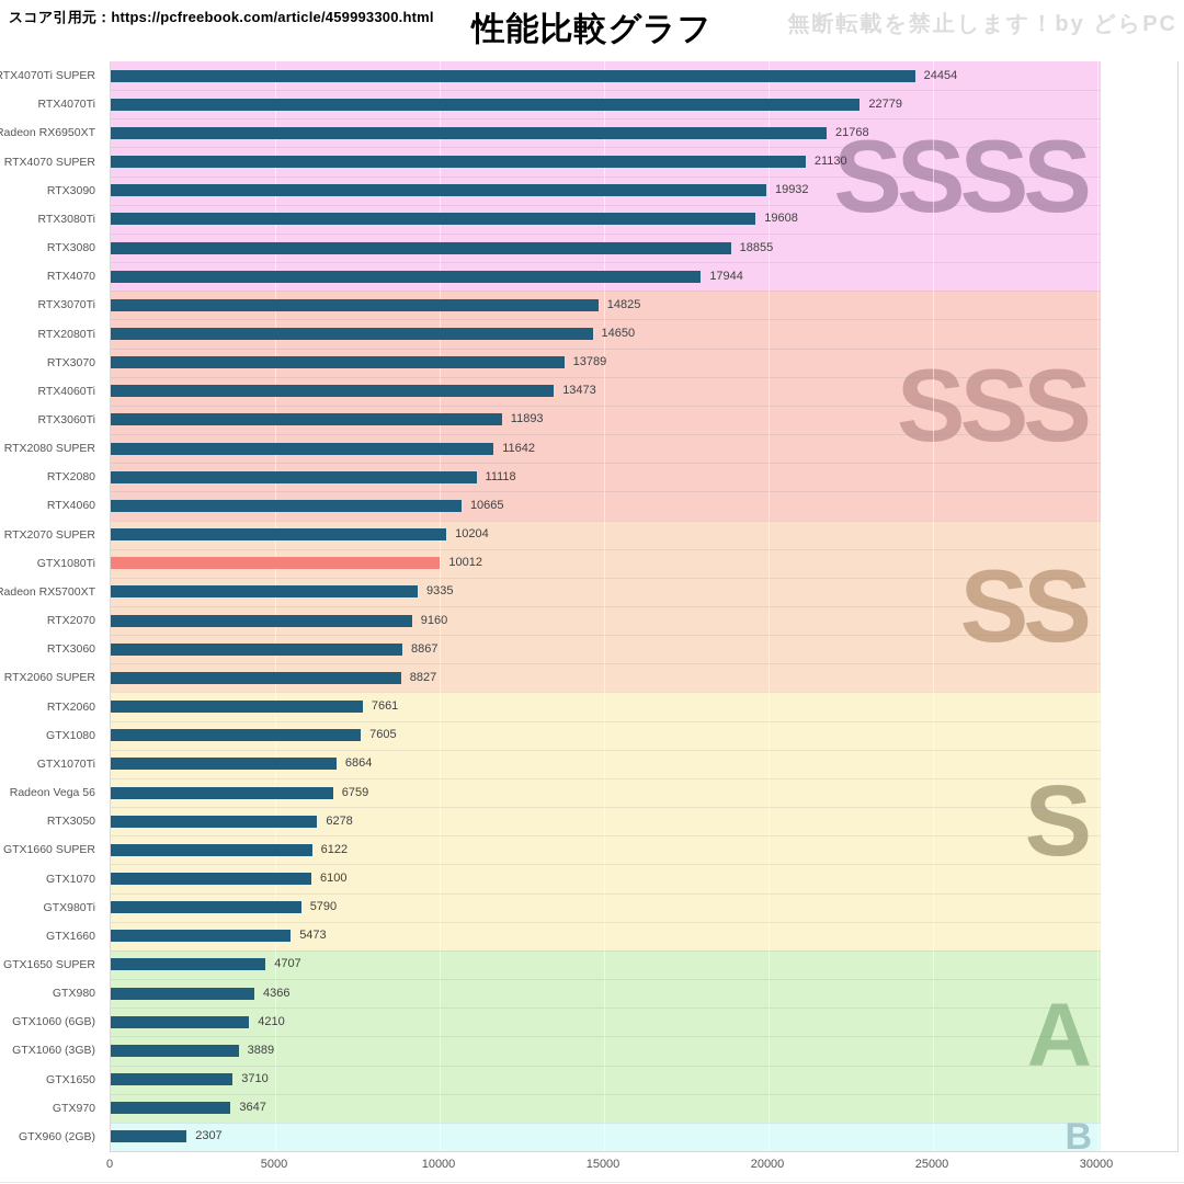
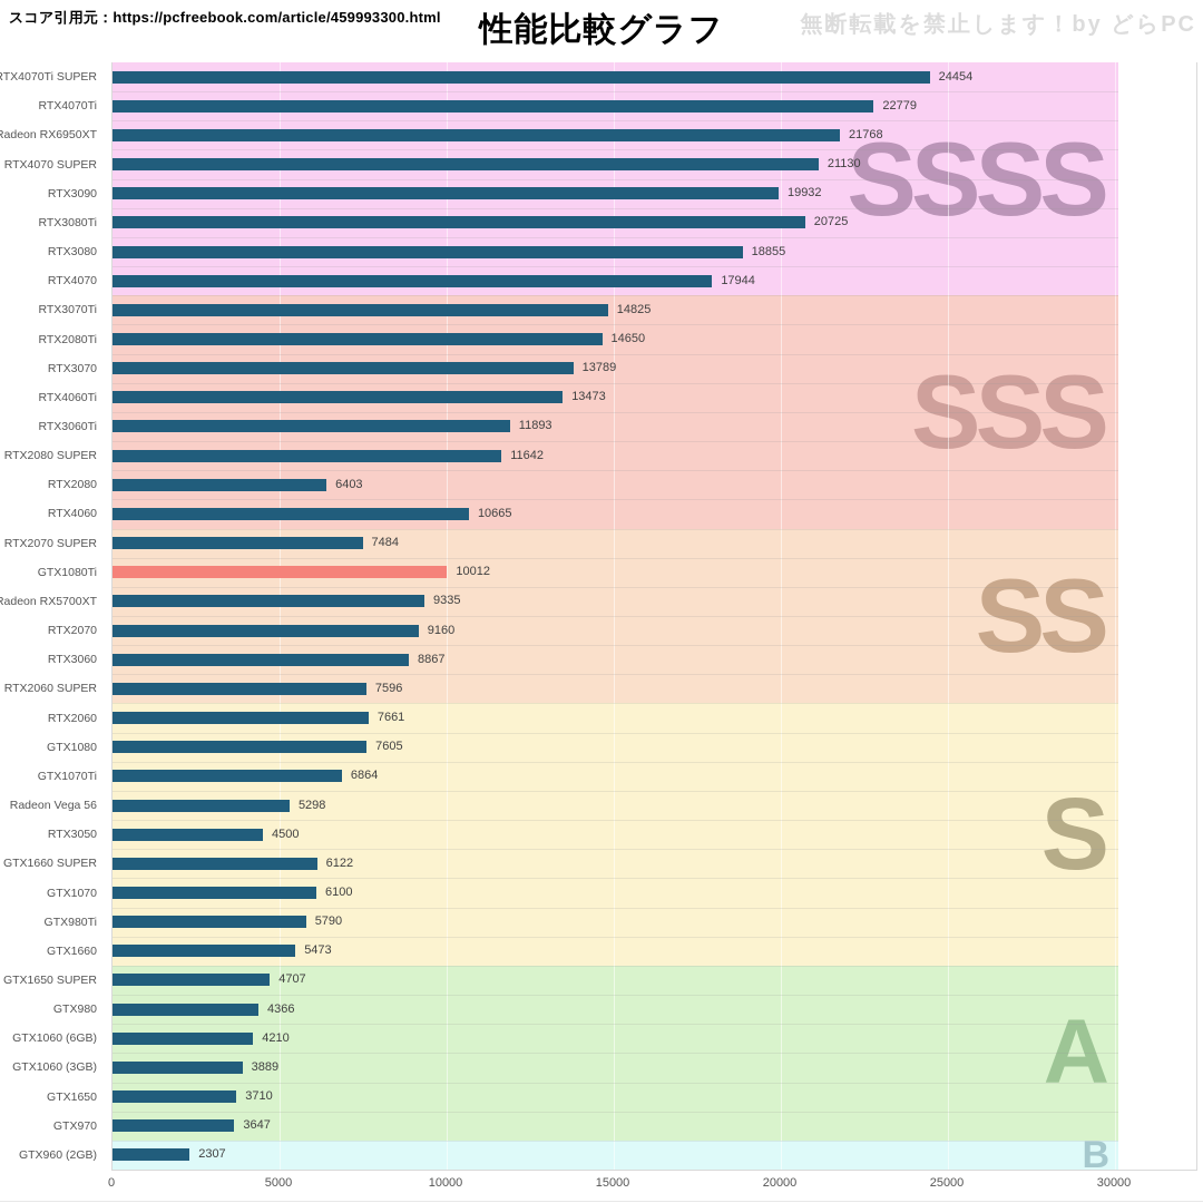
RTX3080Ti: 19608 -> 20725
RTX2080: 11118 -> 6403
RTX2070 SUPER: 10204 -> 7484
RTX2060 SUPER: 8827 -> 7596
Radeon Vega 56: 6759 -> 5298
RTX3050: 6278 -> 4500
